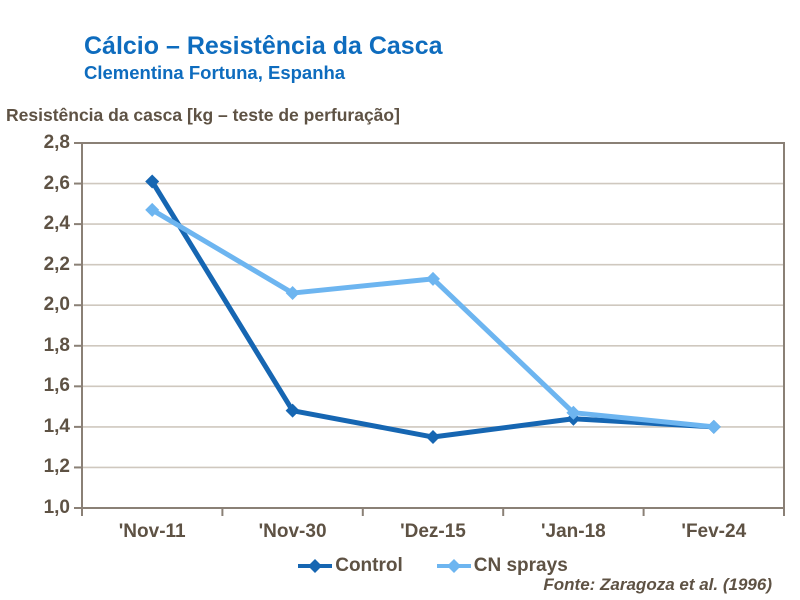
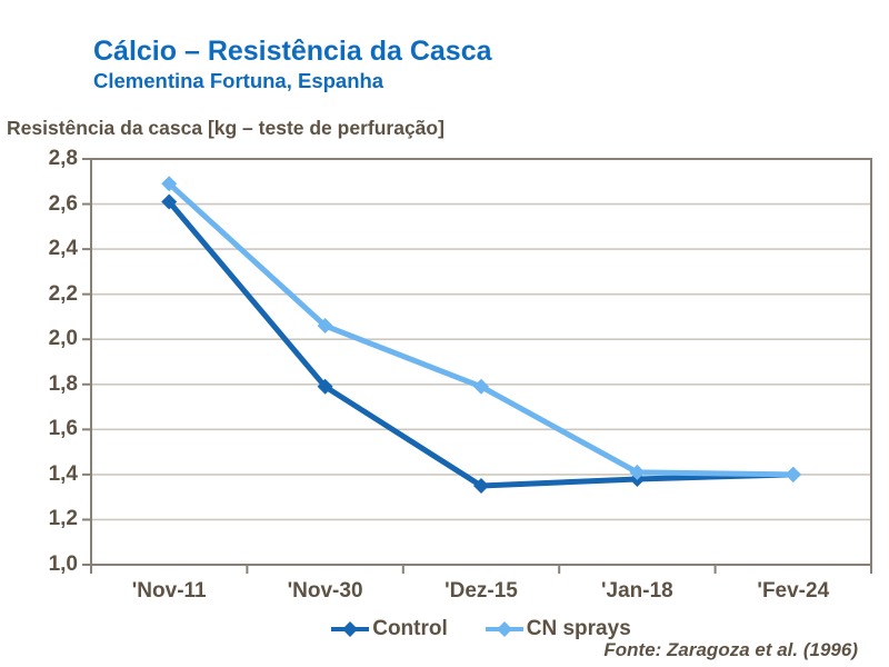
CN sprays/'Nov-11: 2,47 -> 2,69
Control/'Nov-30: 1,48 -> 1,79
CN sprays/'Dez-15: 2,13 -> 1,79
Control/'Jan-18: 1,44 -> 1,38
CN sprays/'Jan-18: 1,47 -> 1,41
